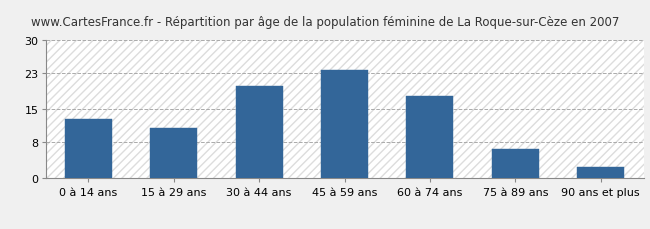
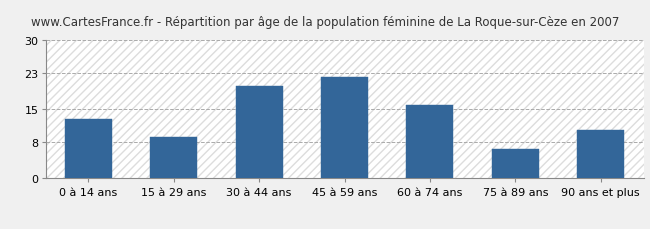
15 à 29 ans: 11.0 -> 9.0
45 à 59 ans: 23.5 -> 22.0
60 à 74 ans: 18.0 -> 16.0
90 ans et plus: 2.5 -> 10.5
